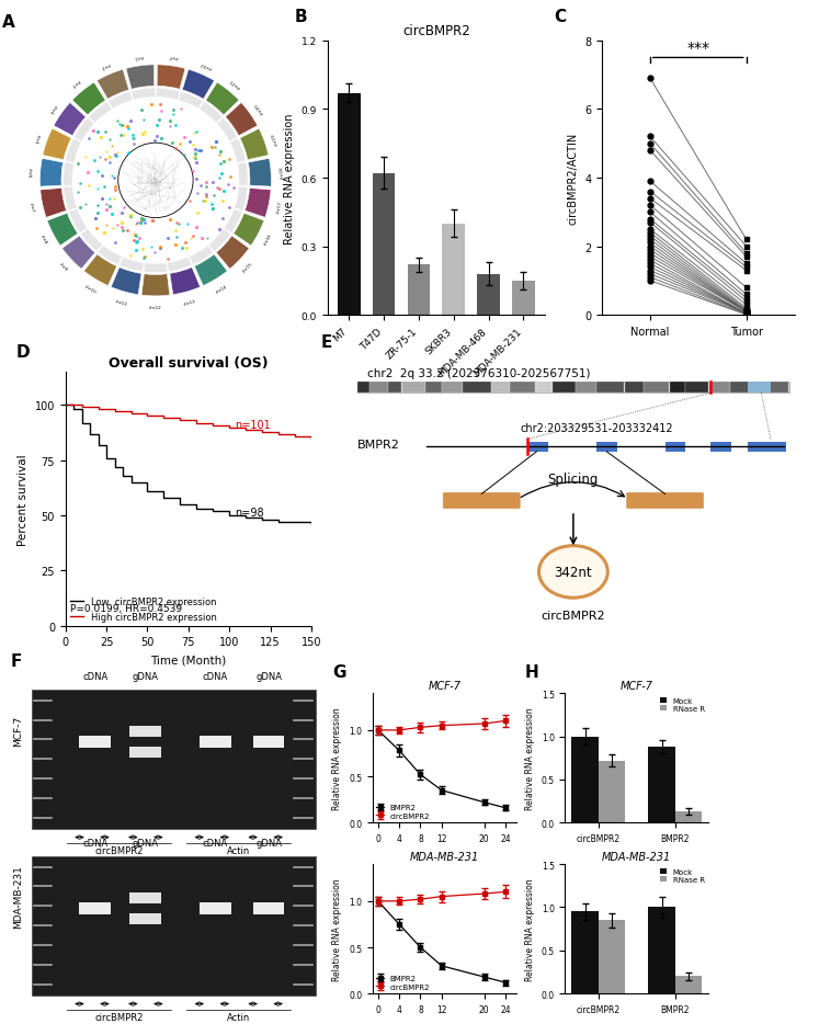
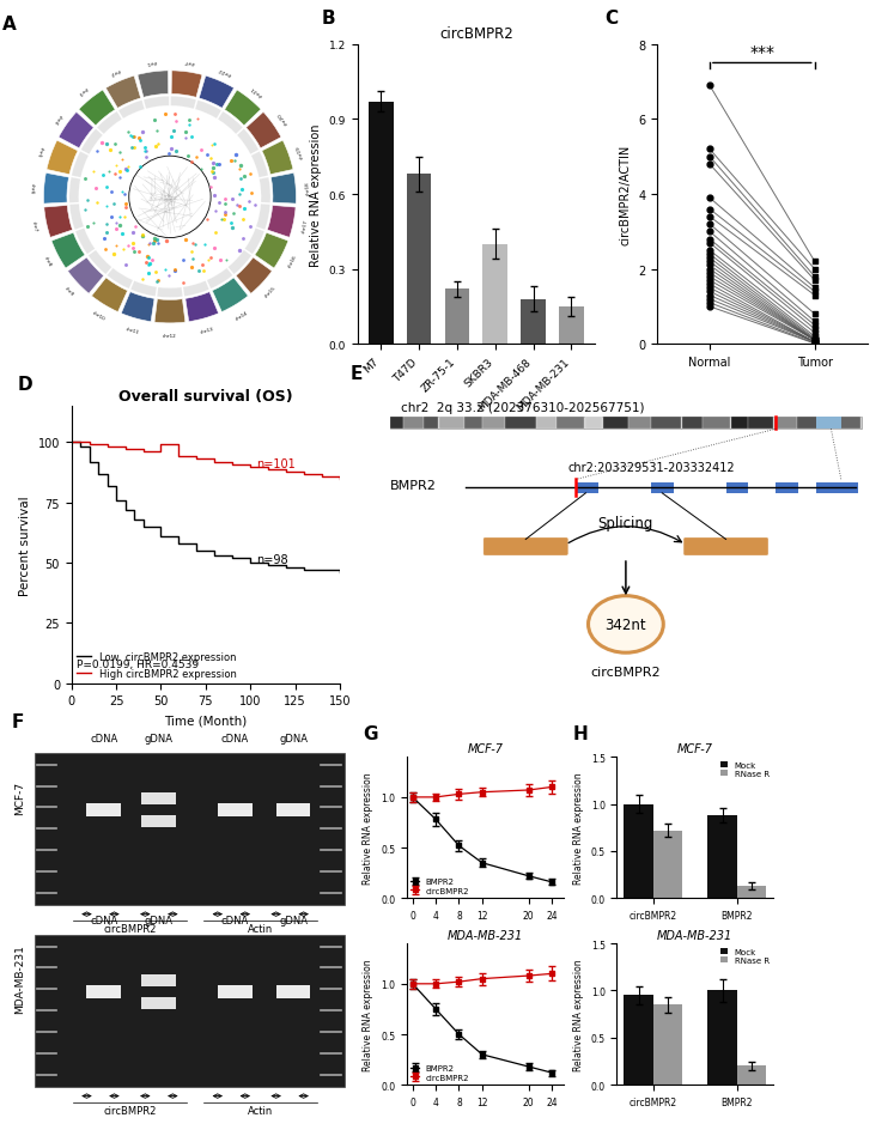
circBMPR2/T47D: 0.62 -> 0.68
Overall survival (OS)/High circBMPR2 expression/50: 95 -> 99
